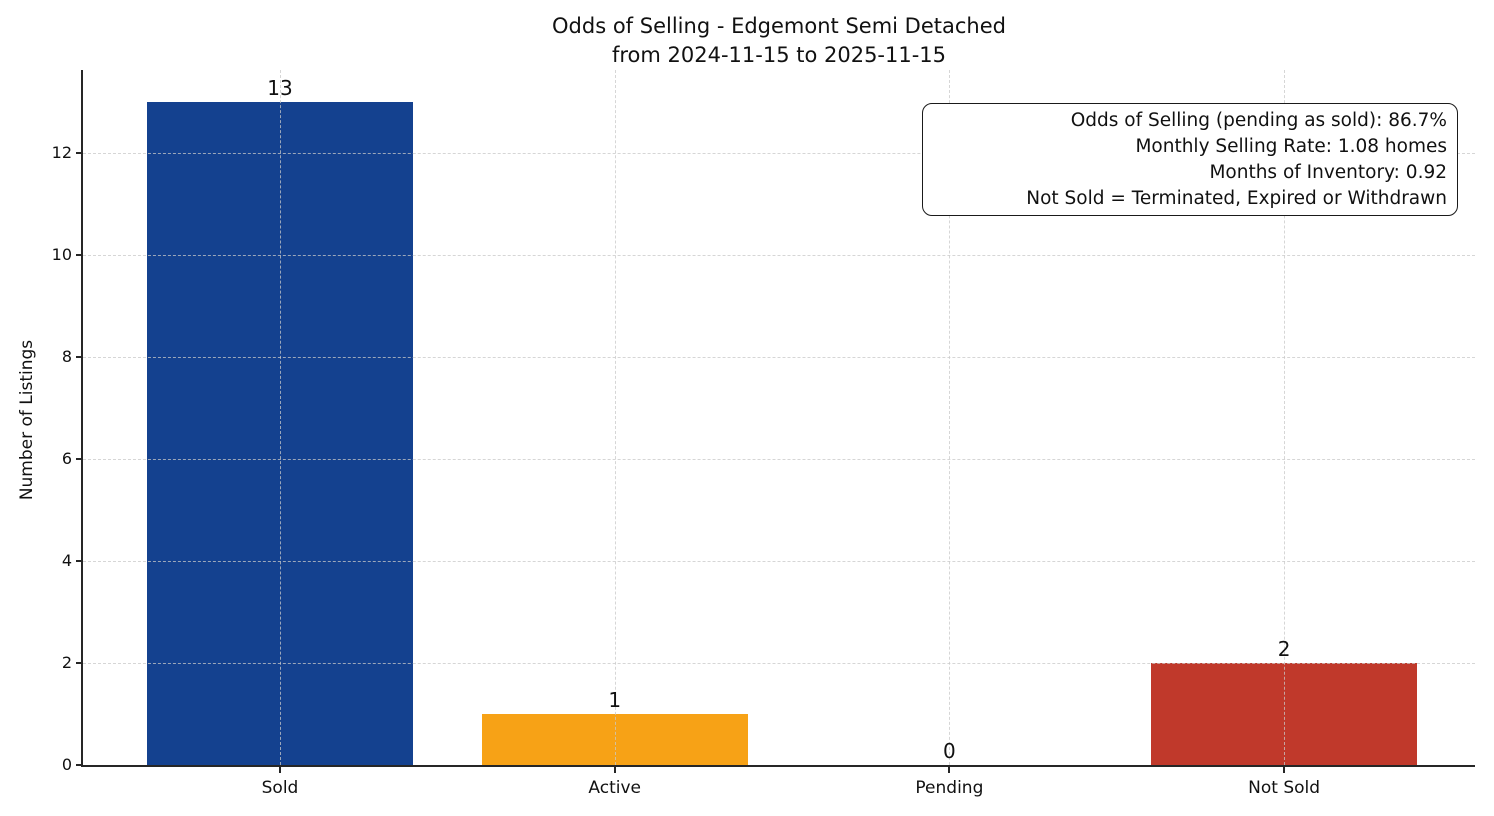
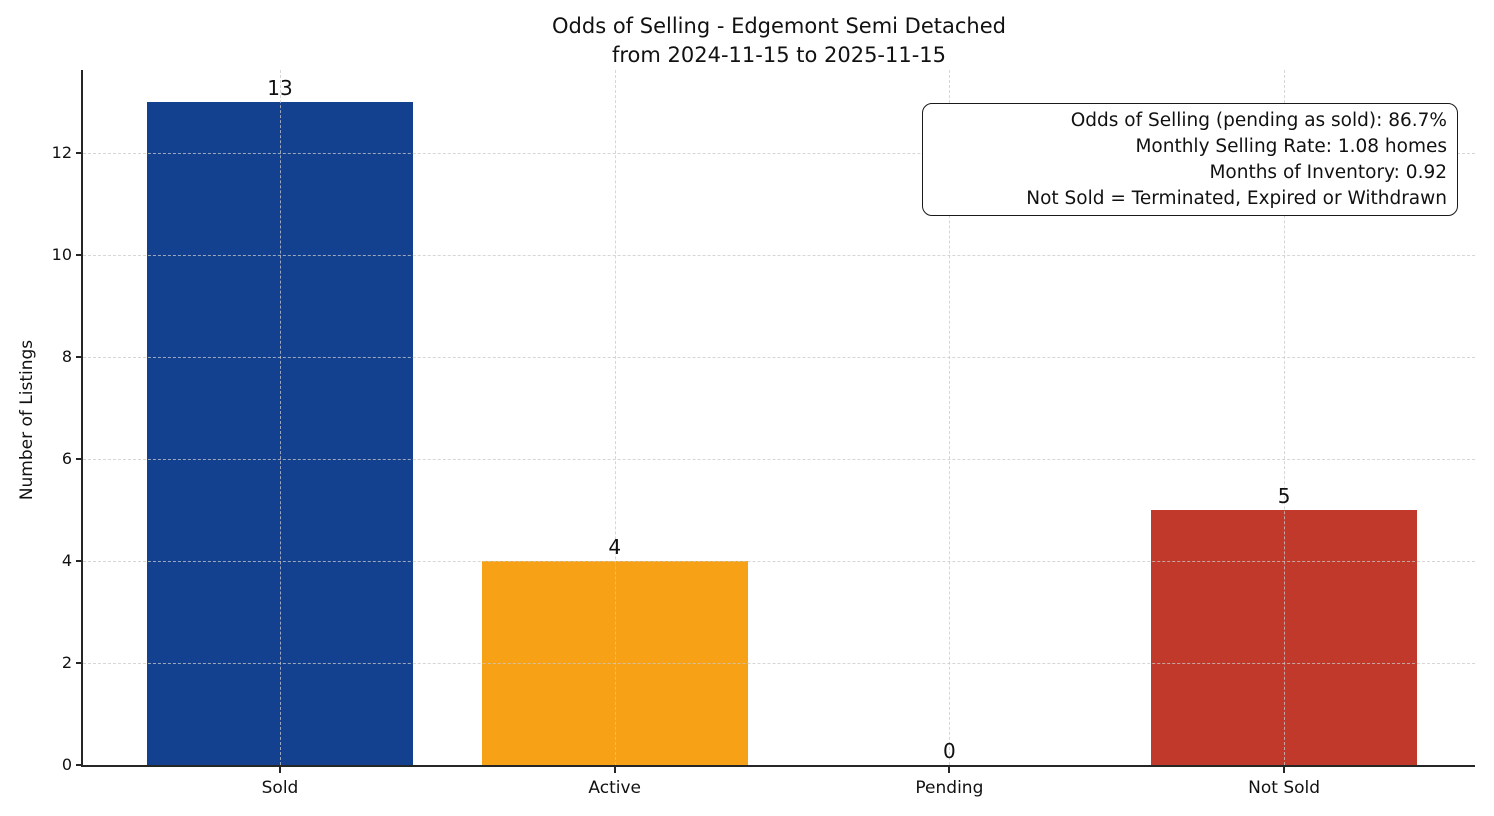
Active: 1 -> 4
Not Sold: 2 -> 5
